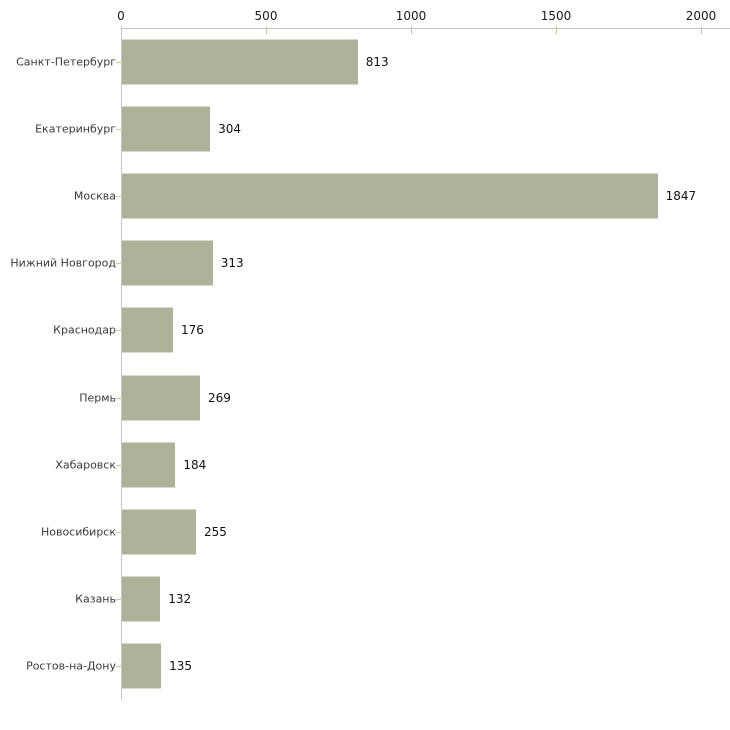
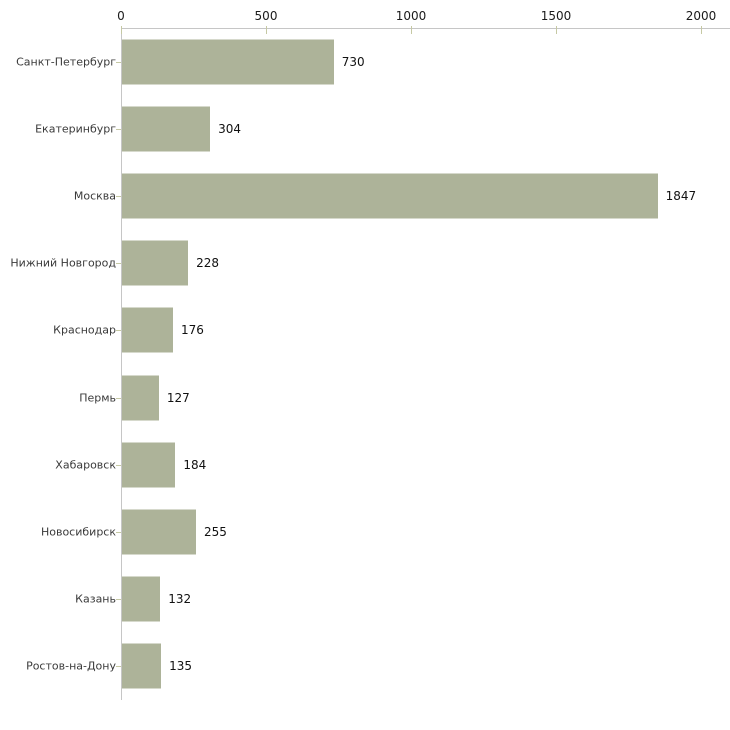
Санкт-Петербург: 813 -> 730
Нижний Новгород: 313 -> 228
Пермь: 269 -> 127
